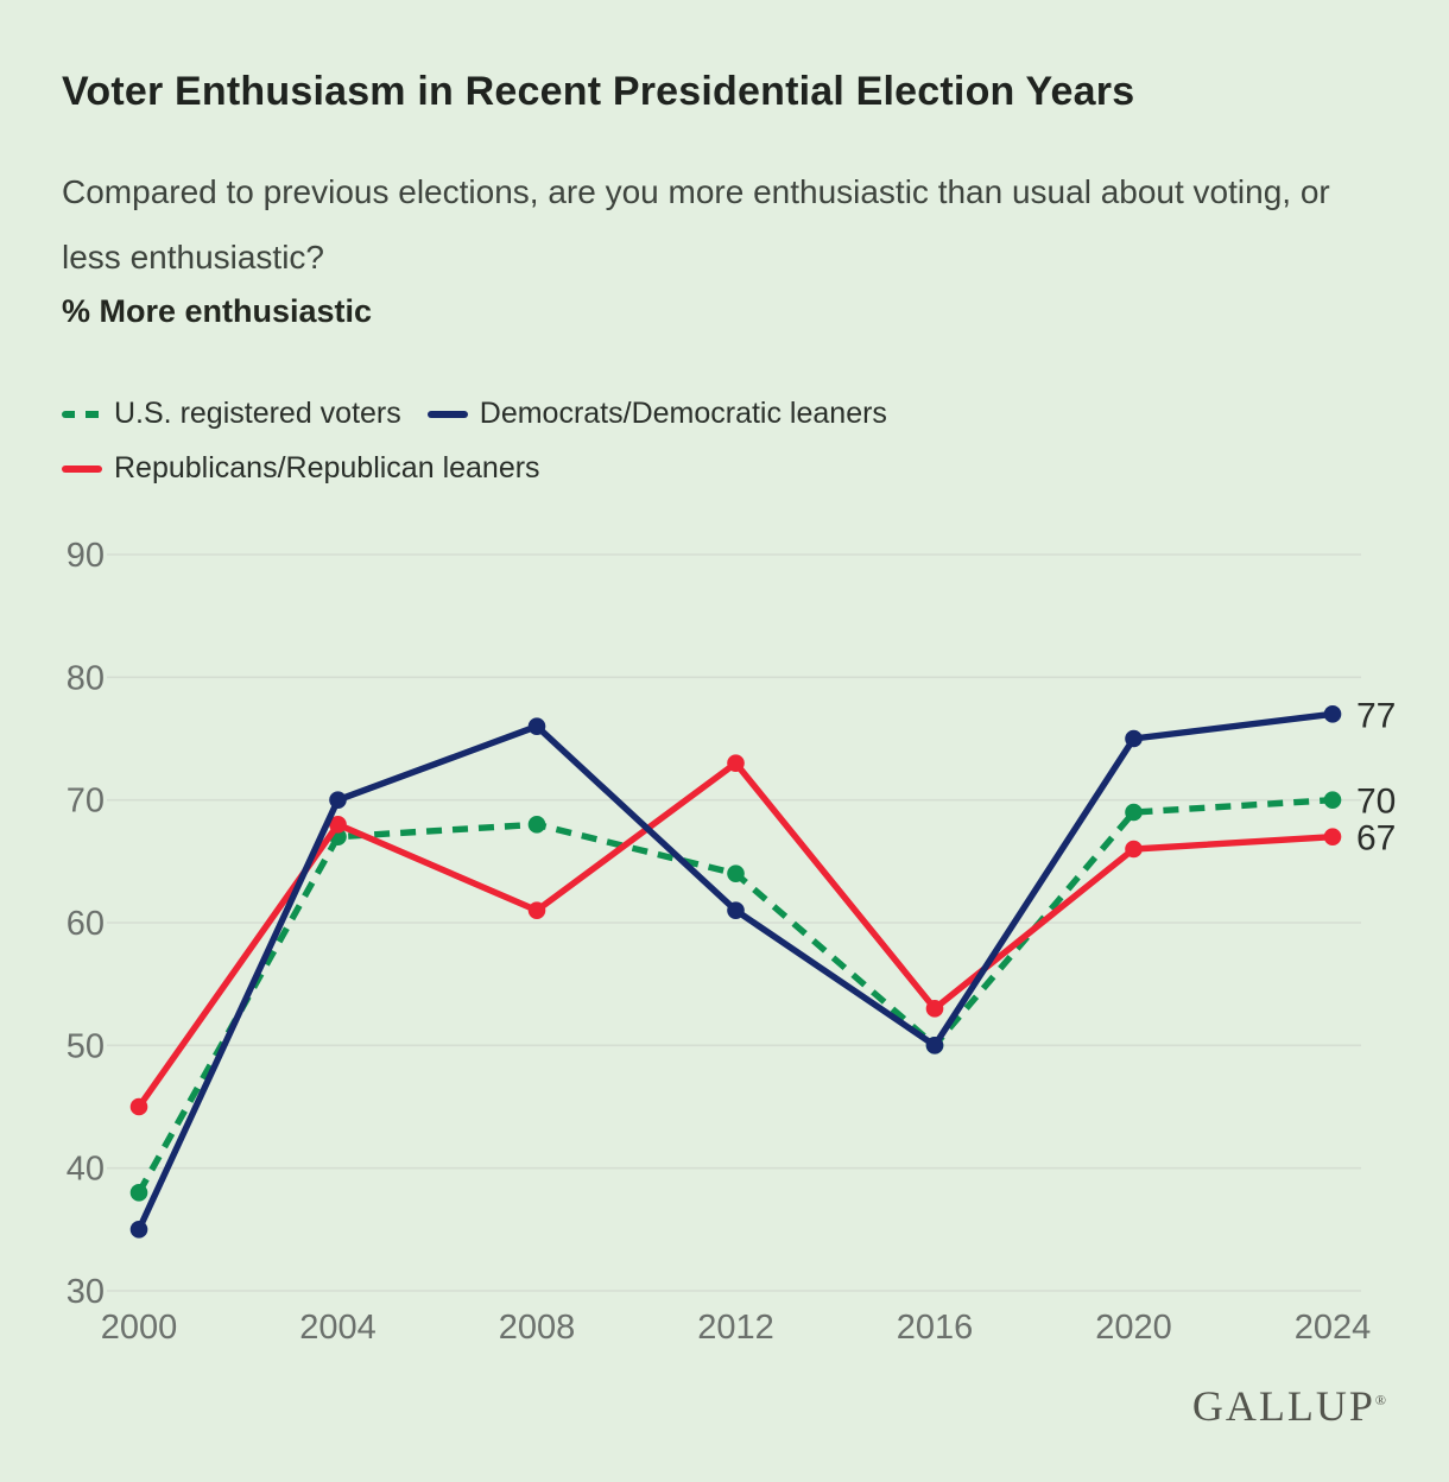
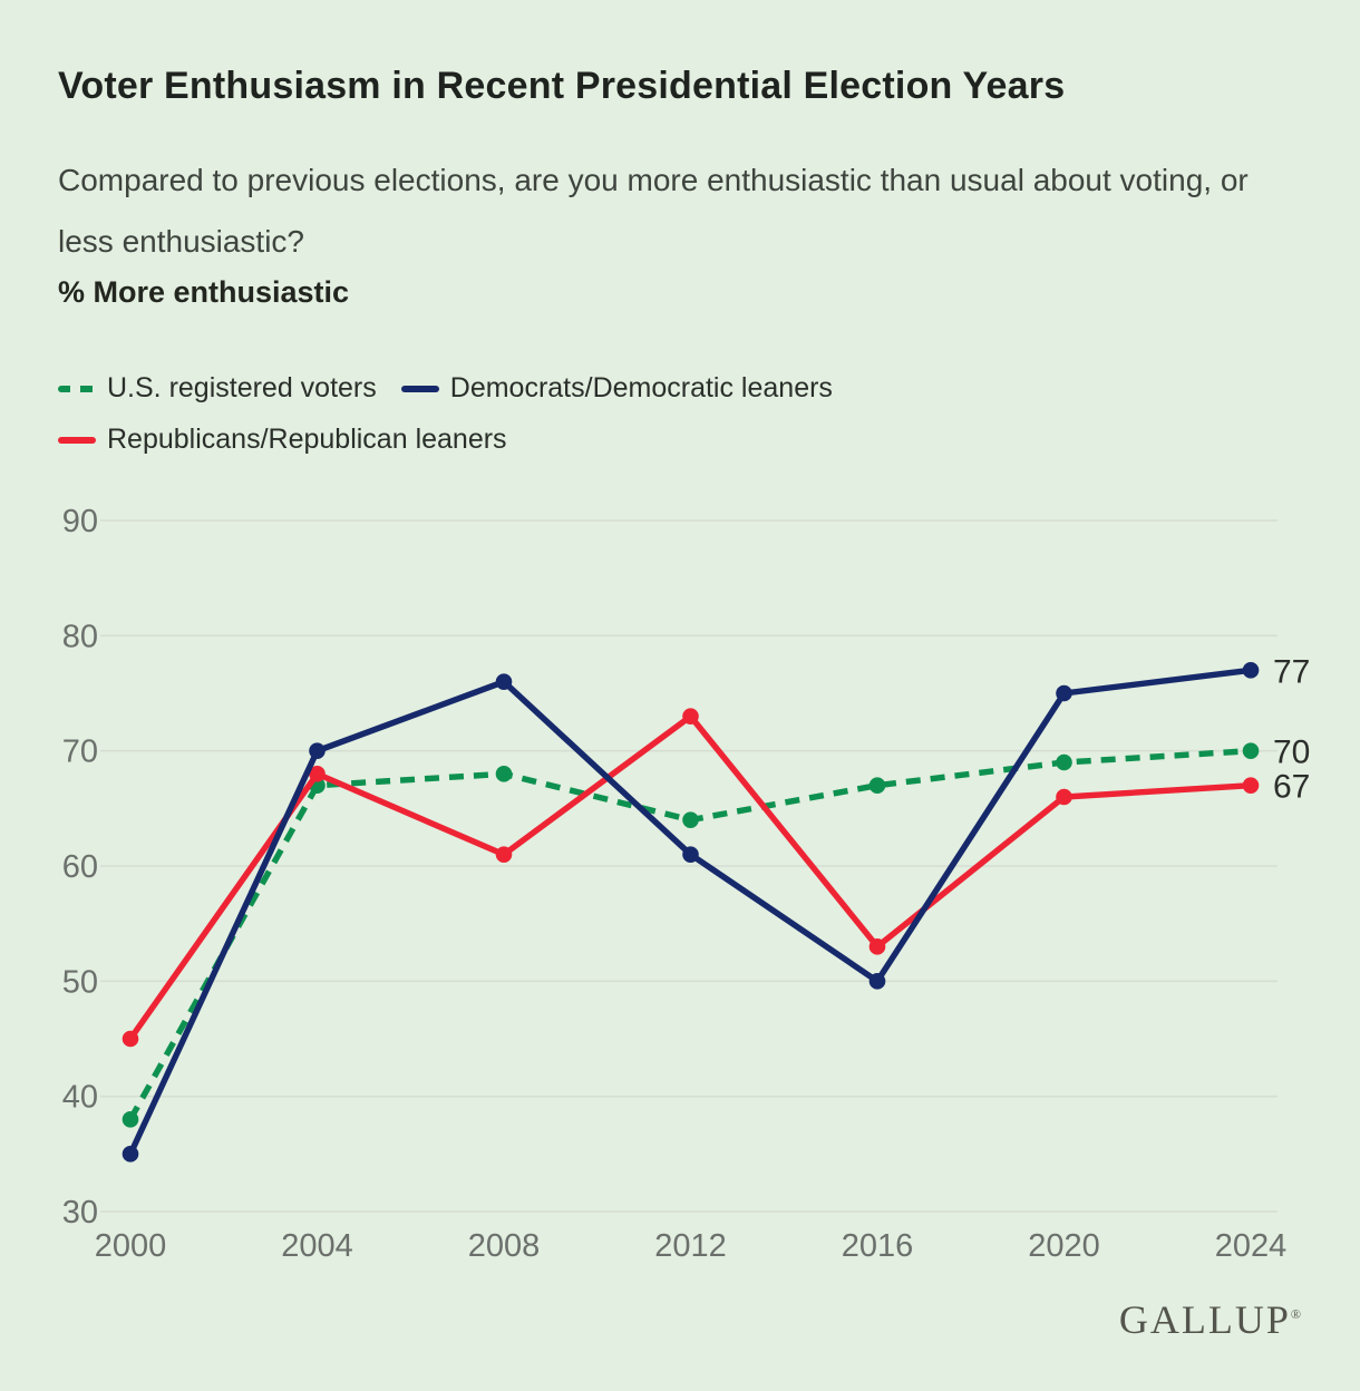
U.S. registered voters/2016: 50 -> 67
